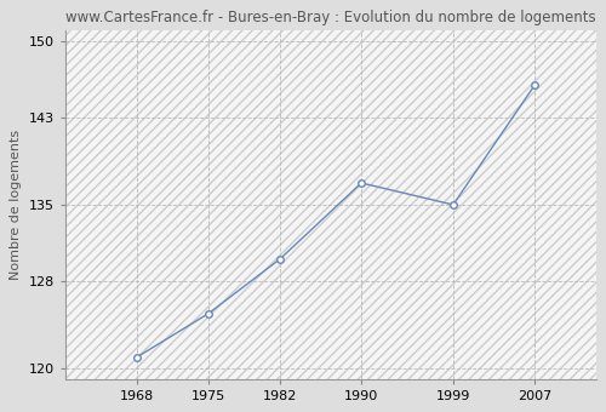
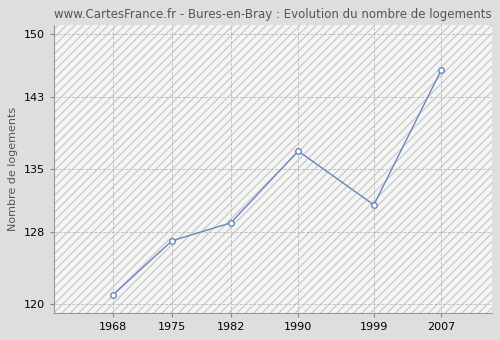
1975: 125 -> 127
1982: 130 -> 129
1999: 135 -> 131
